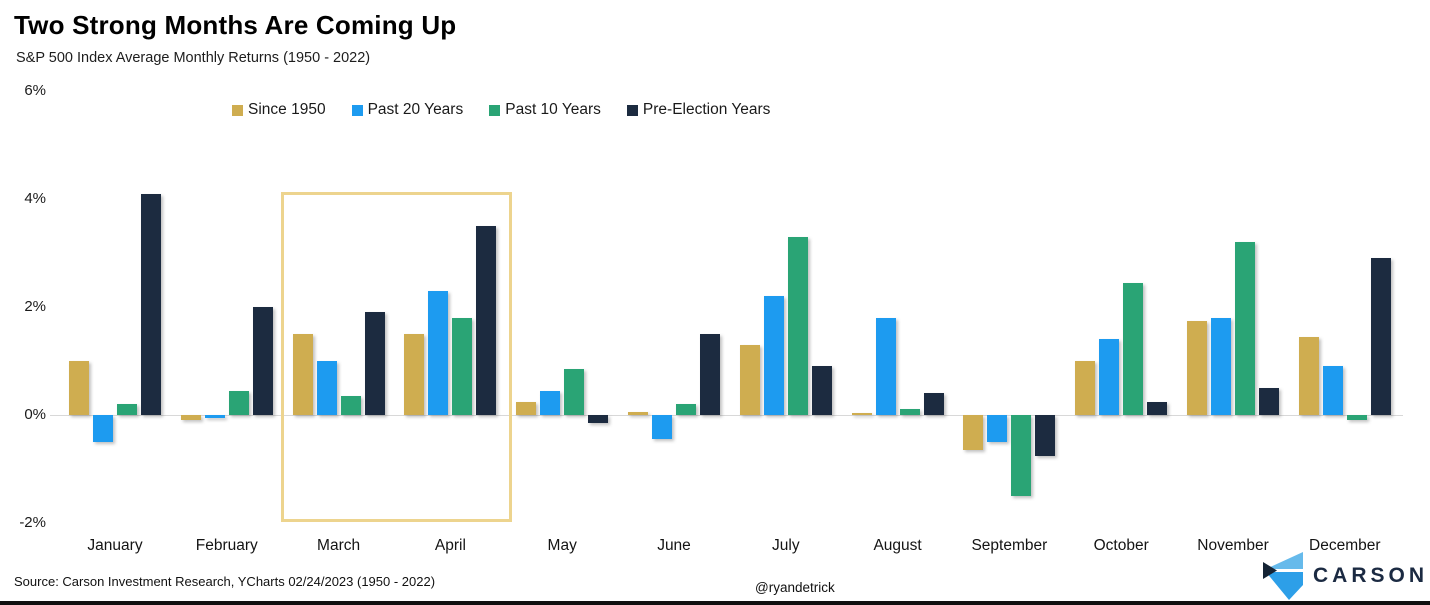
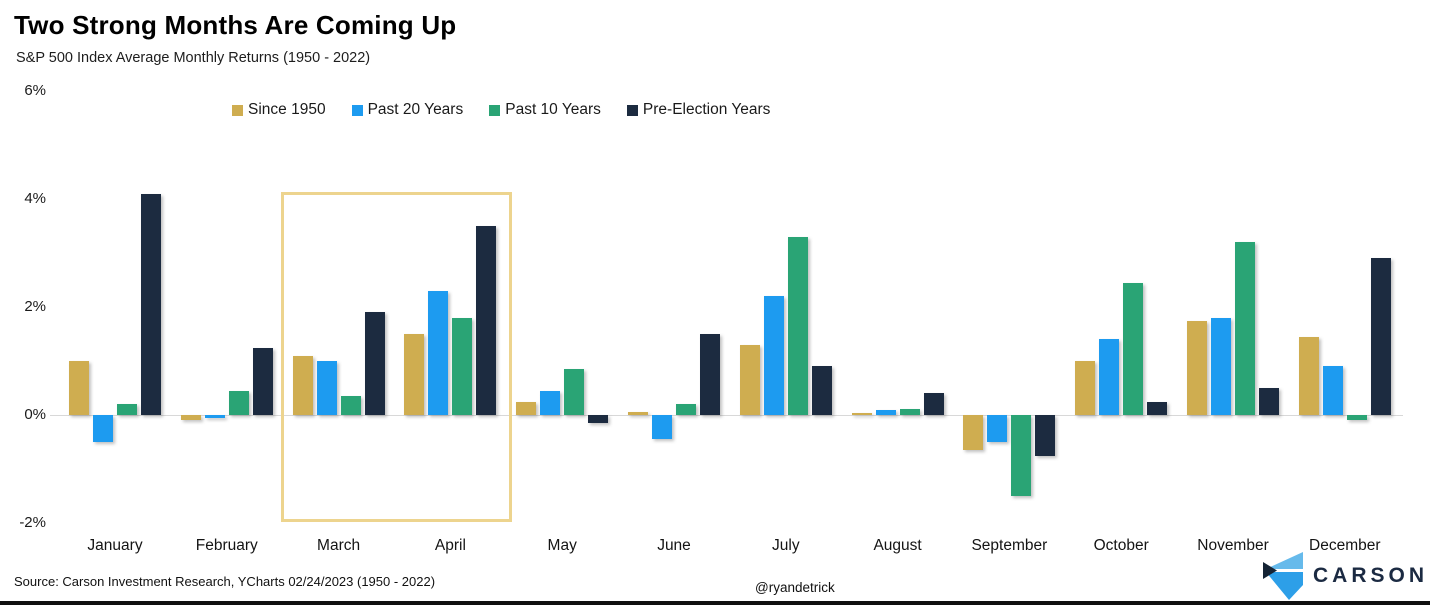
Pre-Election Years/February: 2.0% -> 1.2%
Since 1950/March: 1.5% -> 1.1%
Past 20 Years/August: 1.8% -> 0.1%
